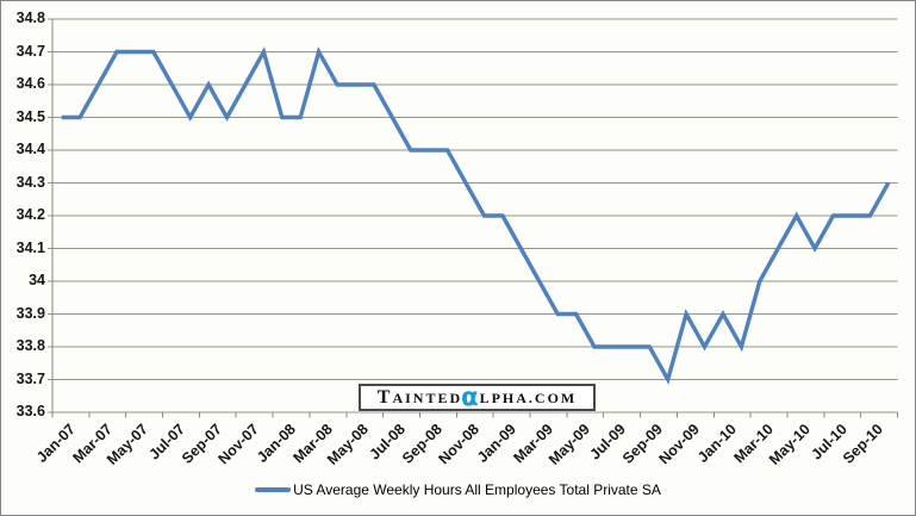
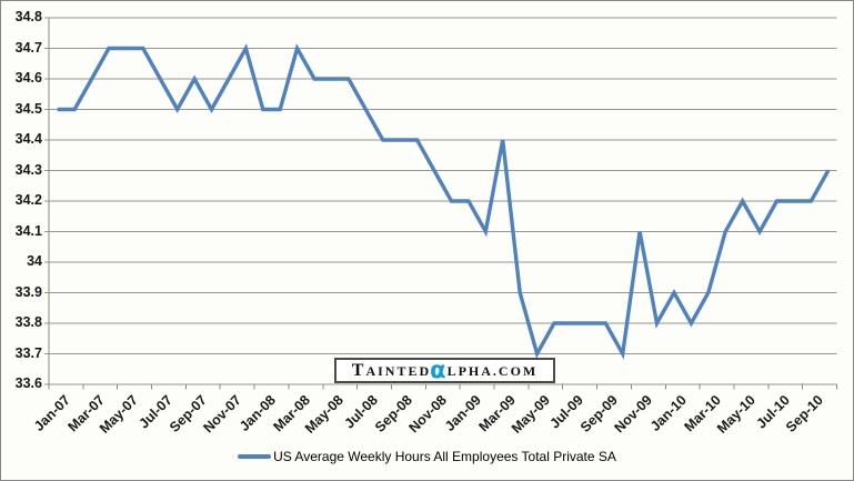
Mar-09: 34.0 -> 34.4
May-09: 33.9 -> 33.7
Nov-09: 33.9 -> 34.1
Mar-10: 34.0 -> 33.9
